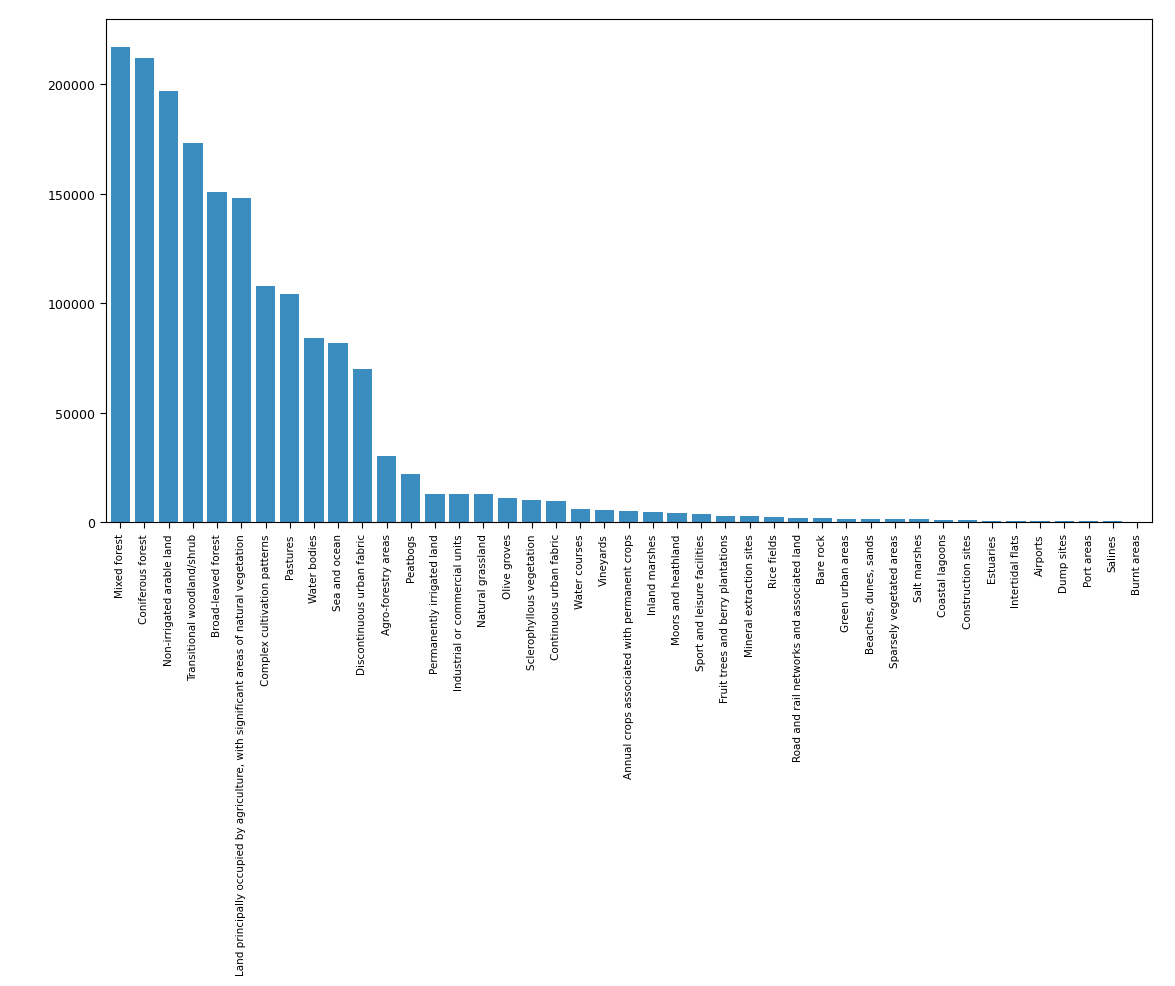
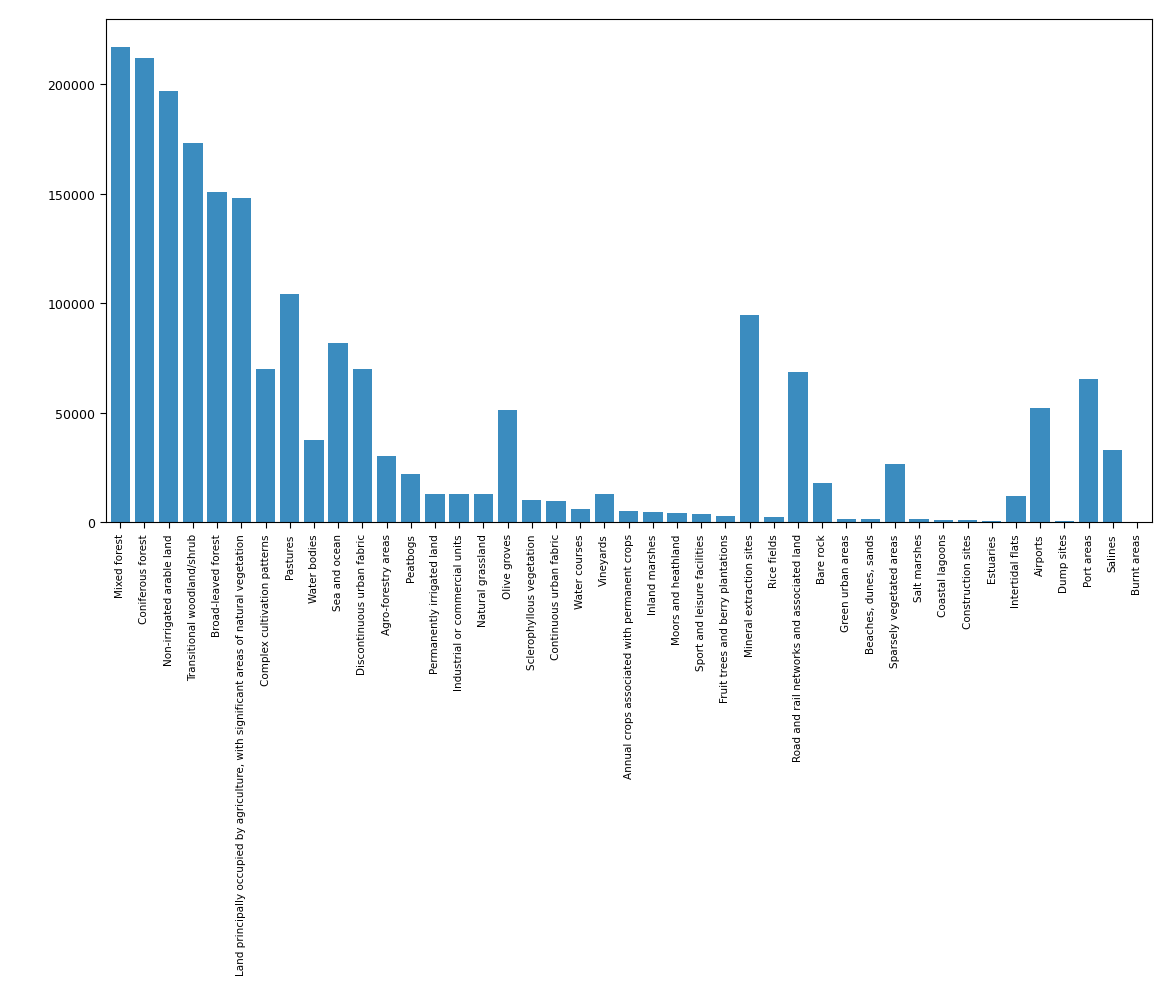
Complex cultivation patterns: 108000 -> 70000
Water bodies: 84000 -> 37500
Olive groves: 11000 -> 51000
Vineyards: 5500 -> 13000
Mineral extraction sites: 2800 -> 94500
Road and rail networks and associated land: 2000 -> 68500
Bare rock: 1800 -> 18000
Sparsely vegetated areas: 1300 -> 26500
Intertidal flats: 600 -> 12000
Airports: 500 -> 52000
Port areas: 400 -> 65500
Salines: 300 -> 33000
